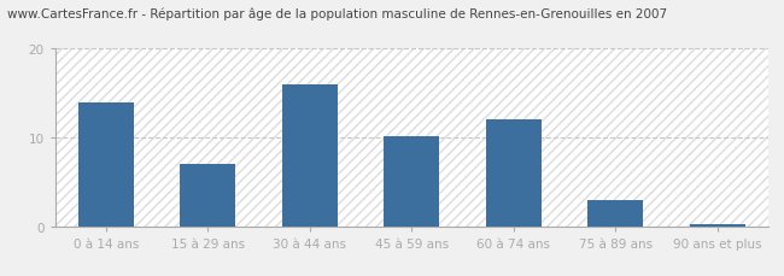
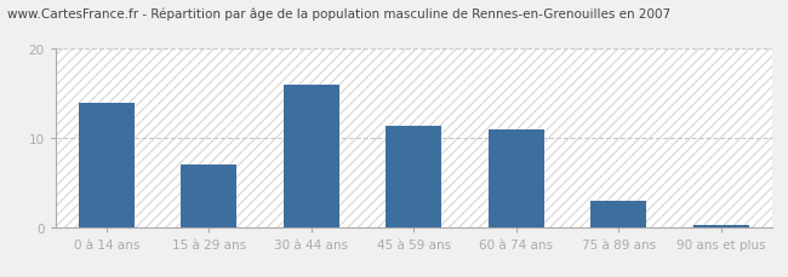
45 à 59 ans: 10.1 -> 11.4
60 à 74 ans: 12.0 -> 11.0
